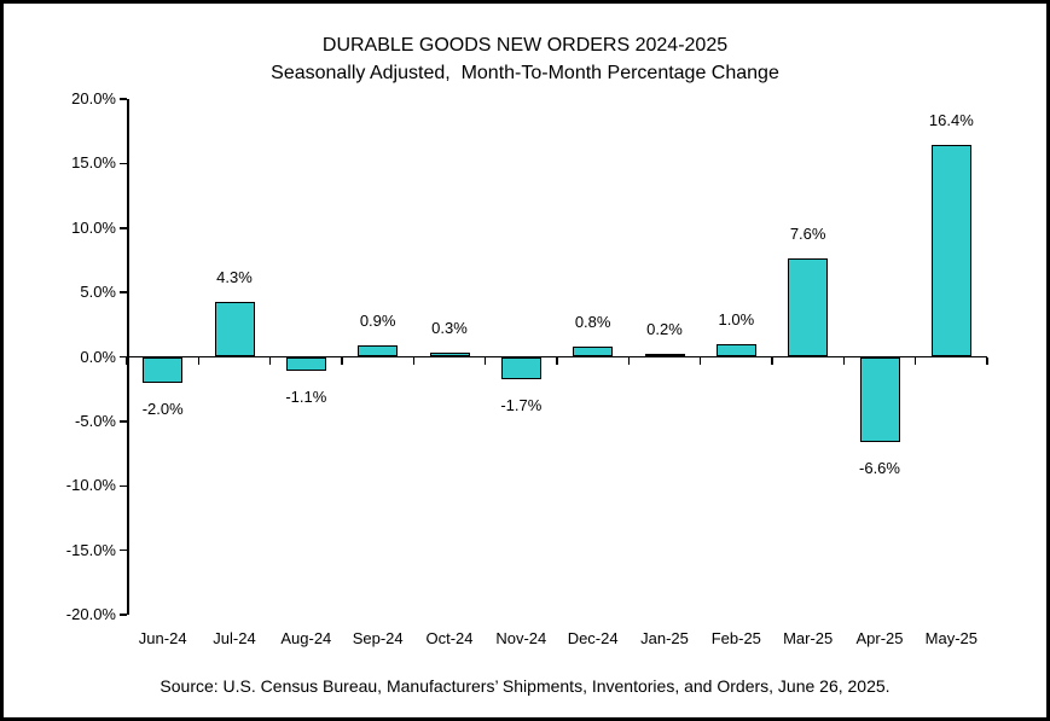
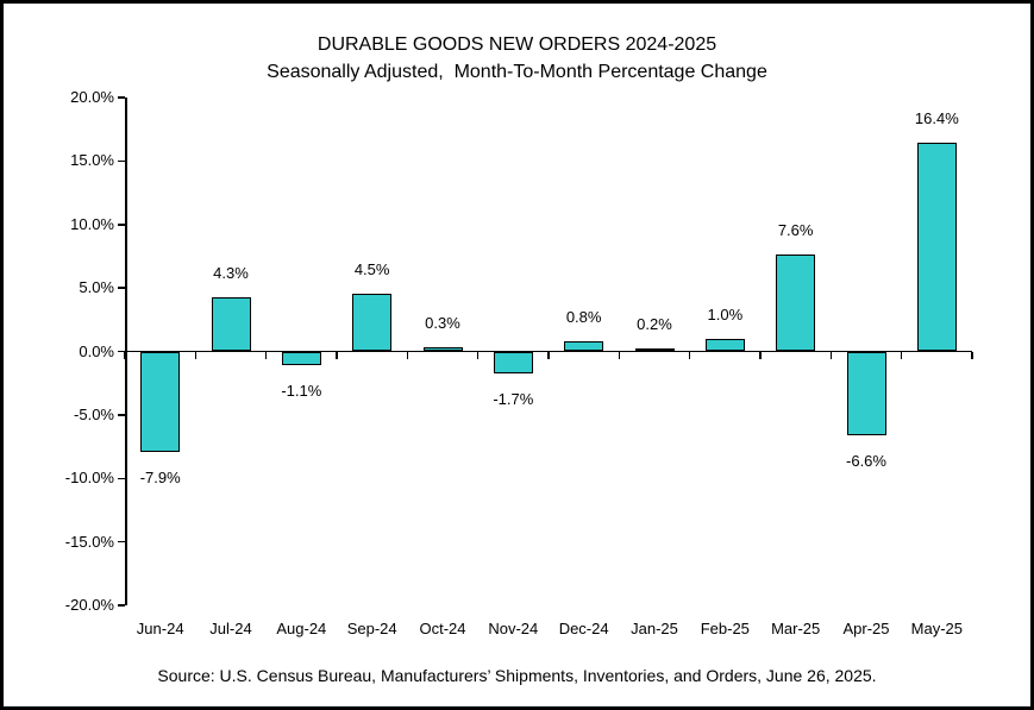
Jun-24: -2.0% -> -7.9%
Sep-24: 0.9% -> 4.5%
